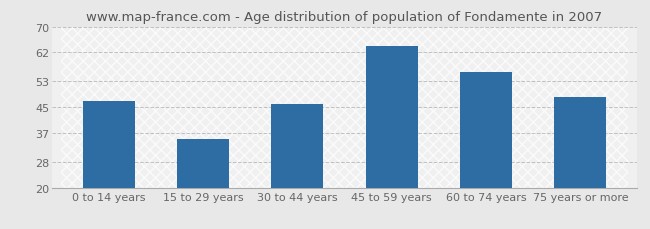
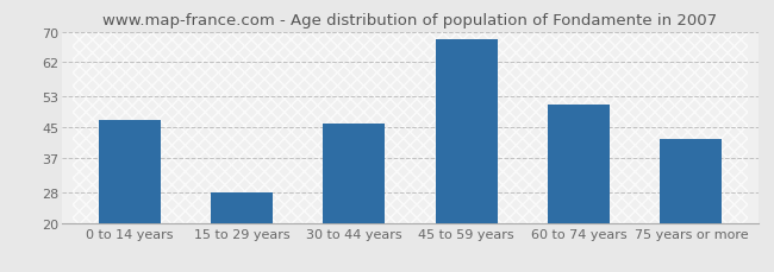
15 to 29 years: 35 -> 28
45 to 59 years: 64 -> 68
60 to 74 years: 56 -> 51
75 years or more: 48 -> 42
